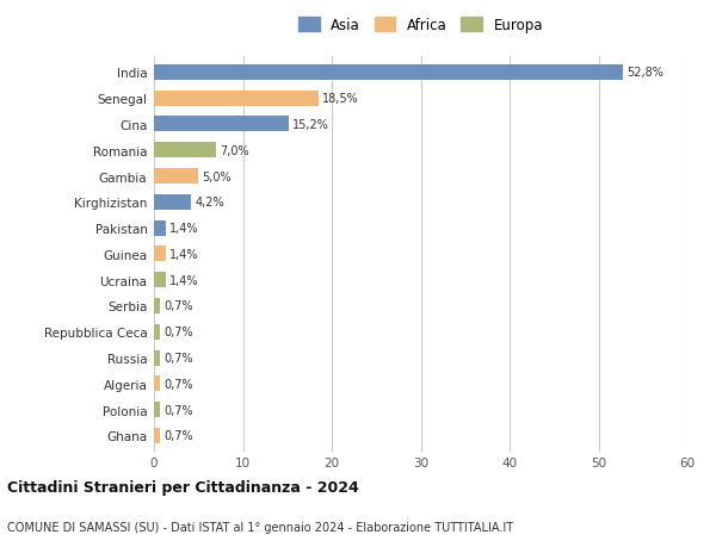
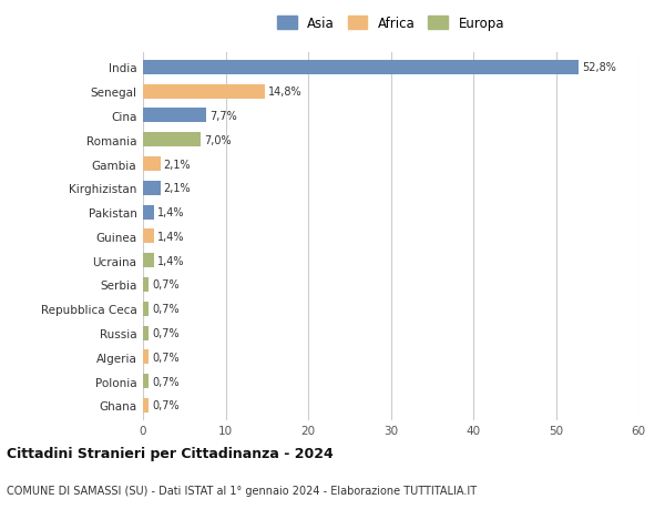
Senegal: 18,5% -> 14,8%
Cina: 15,2% -> 7,7%
Gambia: 5,0% -> 2,1%
Kirghizistan: 4,2% -> 2,1%
